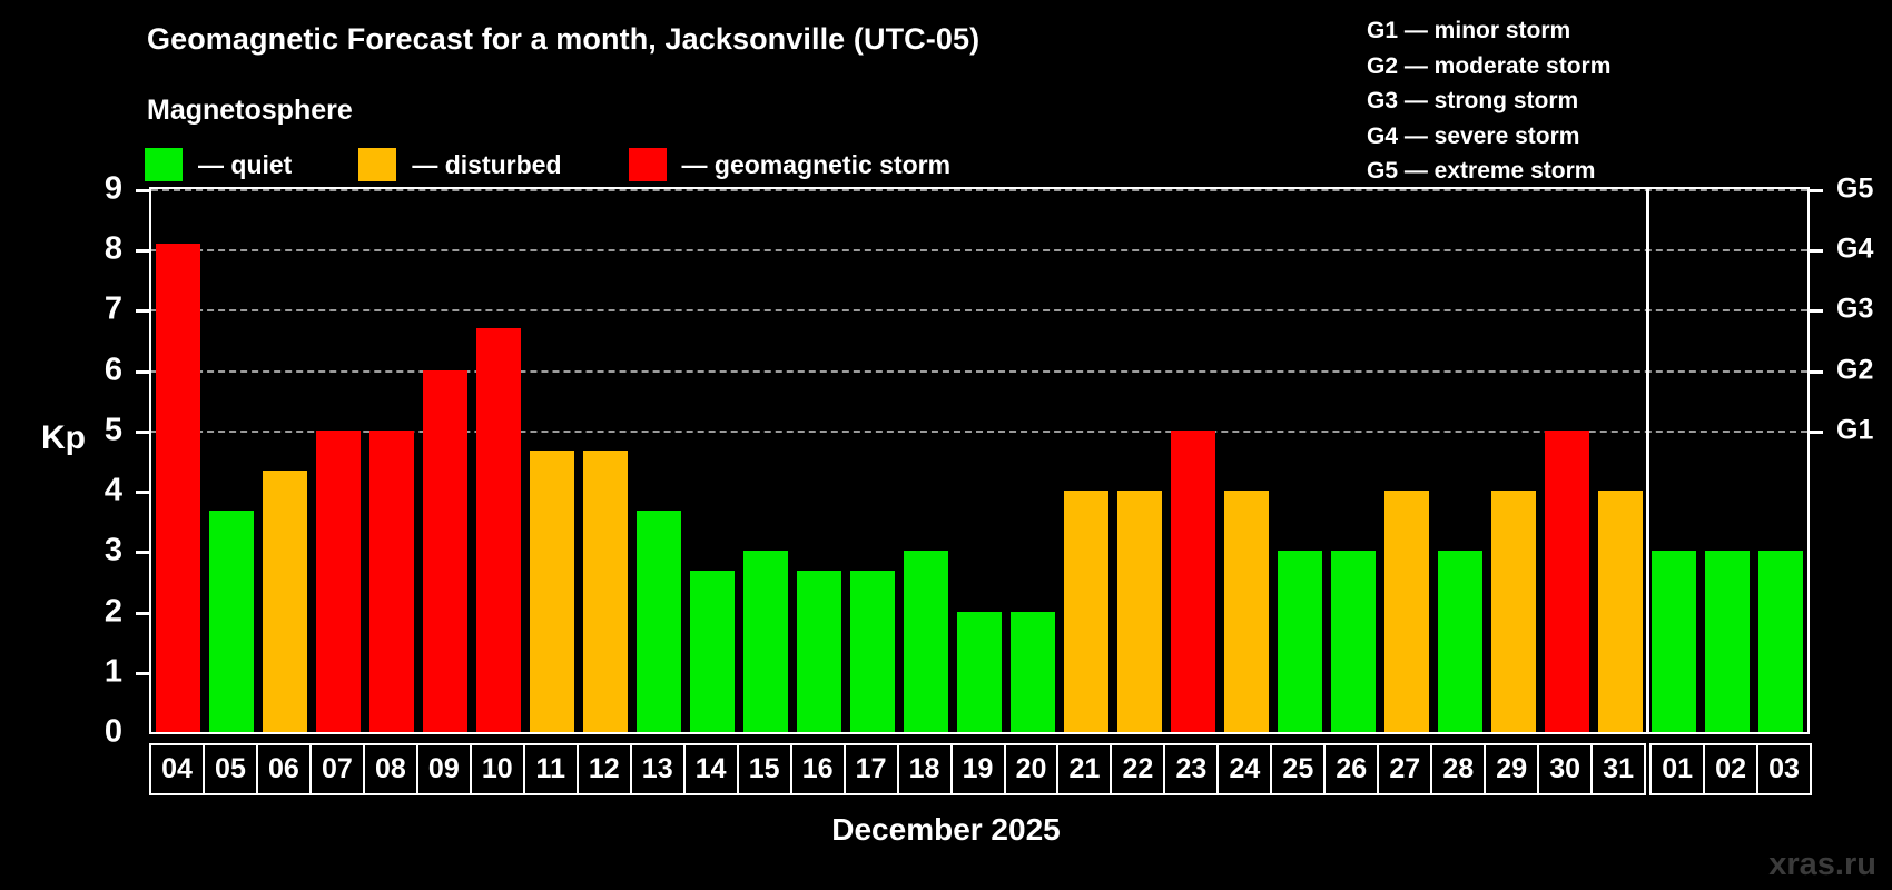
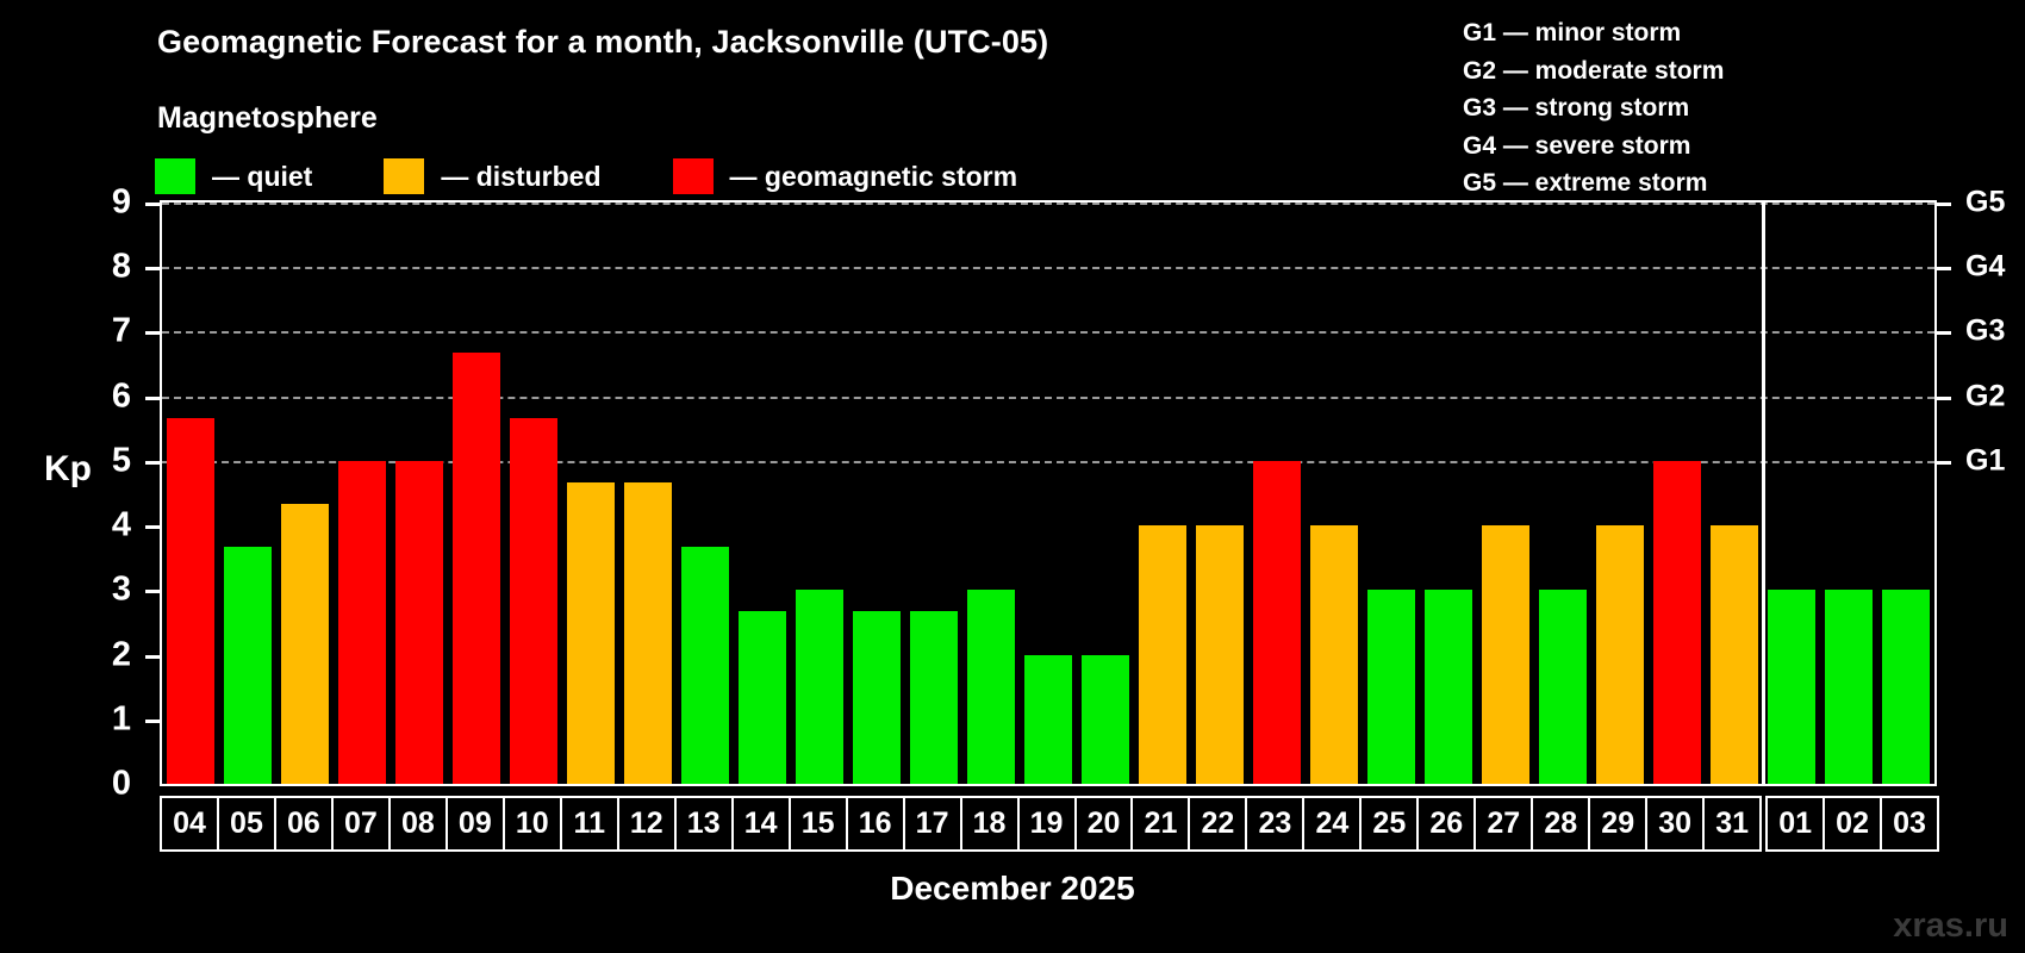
04: 8.1 -> 5.7
09: 6.0 -> 6.7
10: 6.7 -> 5.7
